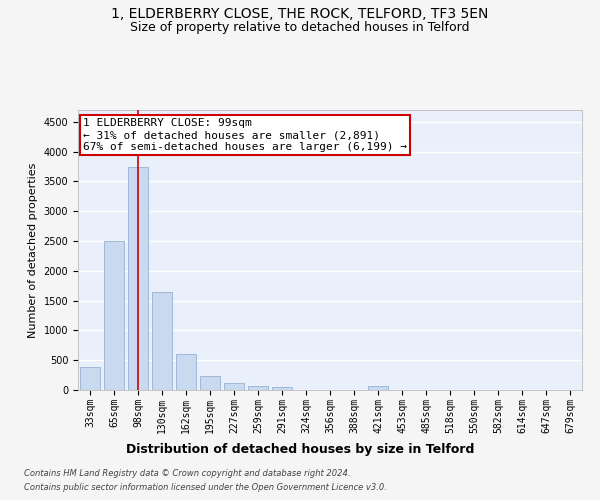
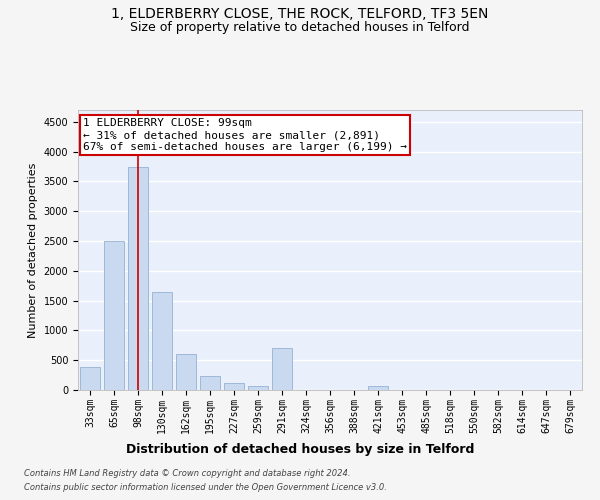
291sqm: 40 -> 700
